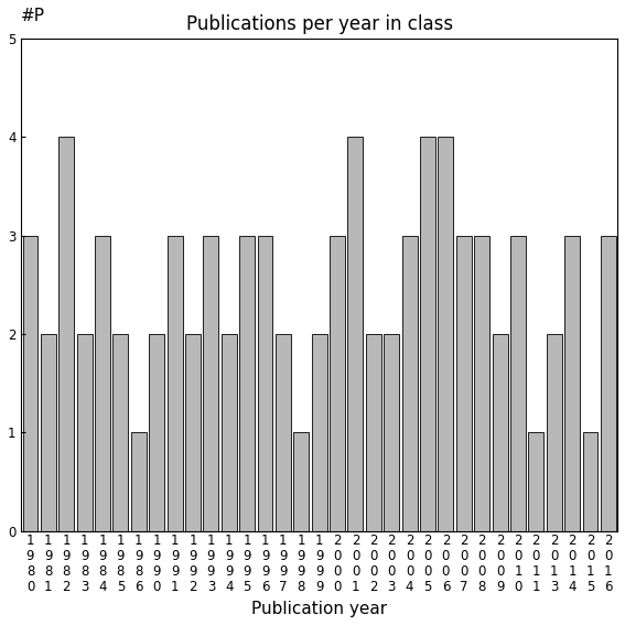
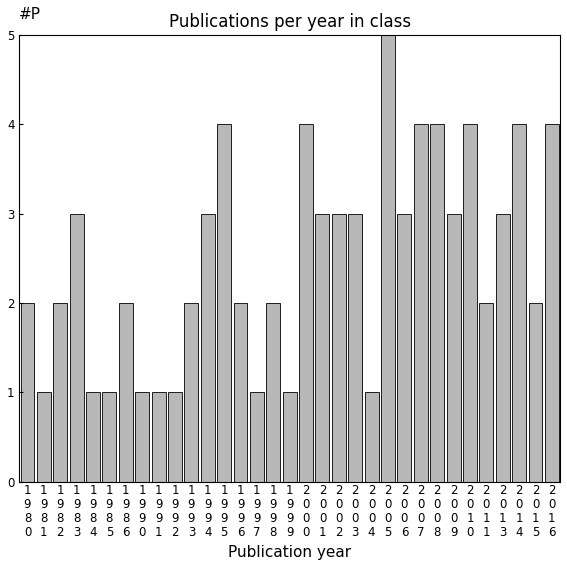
1 9 8 0: 3 -> 2
1 9 8 1: 2 -> 1
1 9 8 2: 4 -> 2
1 9 8 3: 2 -> 3
1 9 8 4: 3 -> 1
1 9 8 5: 2 -> 1
1 9 8 6: 1 -> 2
1 9 9 0: 2 -> 1
1 9 9 1: 3 -> 1
1 9 9 2: 2 -> 1
1 9 9 3: 3 -> 2
1 9 9 4: 2 -> 3
1 9 9 5: 3 -> 4
1 9 9 6: 3 -> 2
1 9 9 7: 2 -> 1
1 9 9 8: 1 -> 2
1 9 9 9: 2 -> 1
2 0 0 0: 3 -> 4
2 0 0 1: 4 -> 3
2 0 0 2: 2 -> 3
2 0 0 3: 2 -> 3
2 0 0 4: 3 -> 1
2 0 0 5: 4 -> 5
2 0 0 6: 4 -> 3
2 0 0 7: 3 -> 4
2 0 0 8: 3 -> 4
2 0 0 9: 2 -> 3
2 0 1 0: 3 -> 4
2 0 1 1: 1 -> 2
2 0 1 3: 2 -> 3
2 0 1 4: 3 -> 4
2 0 1 5: 1 -> 2
2 0 1 6: 3 -> 4
